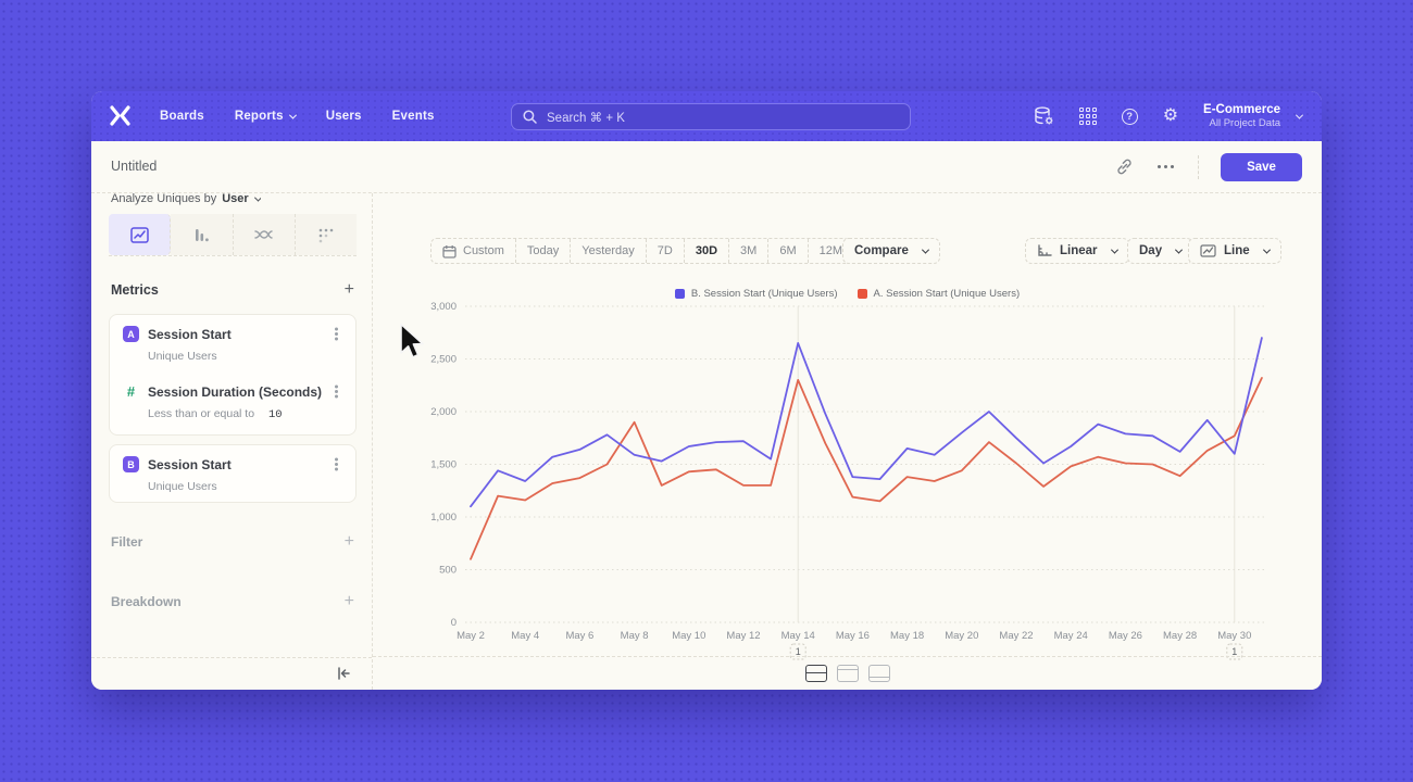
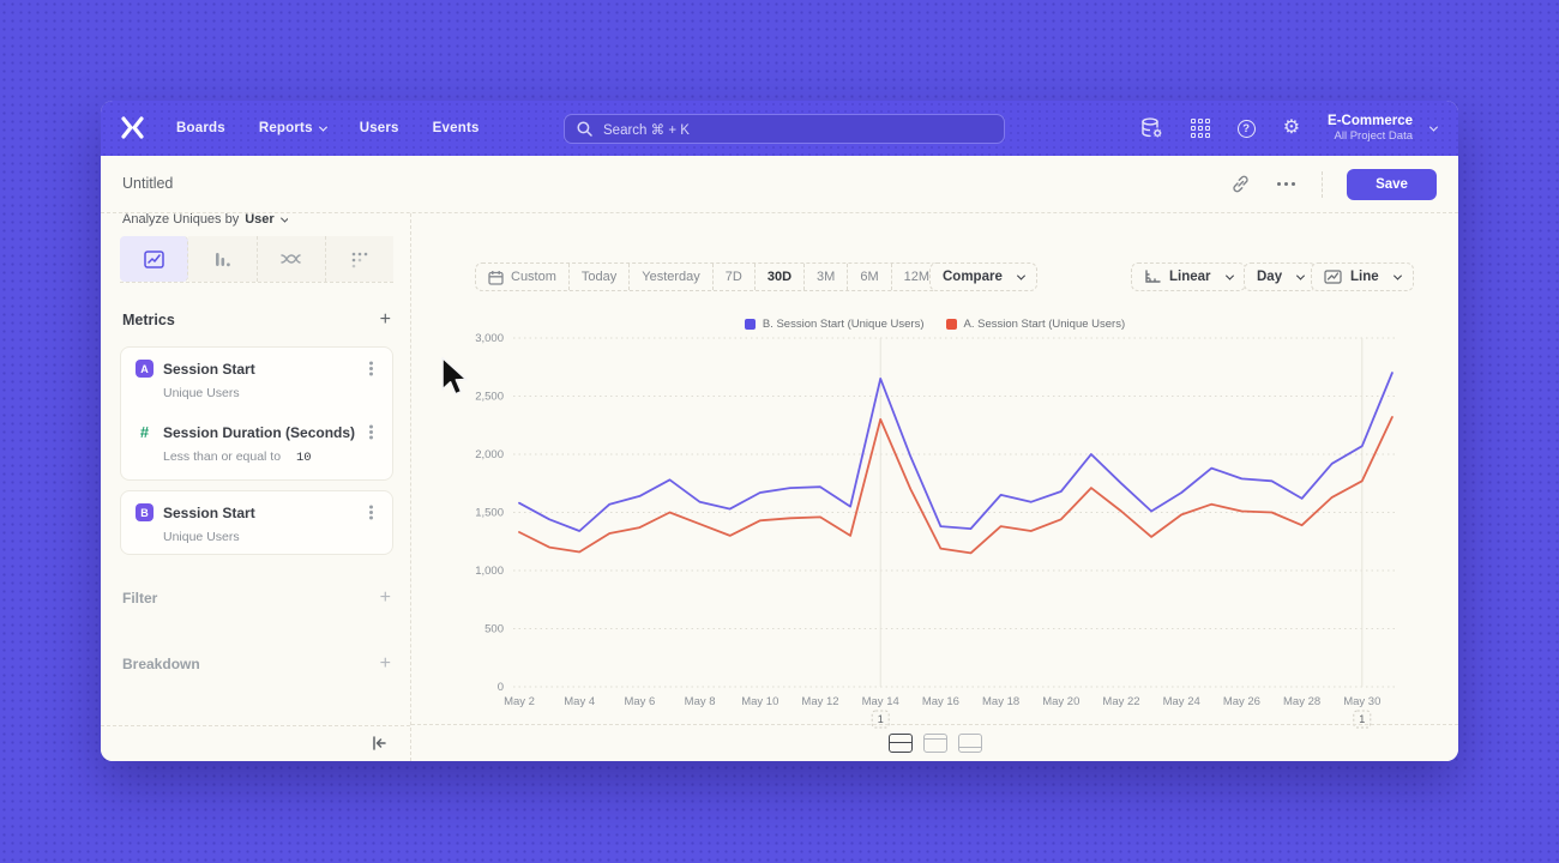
B. Session Start (Unique Users)/May 2: 1100 -> 1600
A. Session Start (Unique Users)/May 2: 600 -> 1300
A. Session Start (Unique Users)/May 8: 1900 -> 1400
A. Session Start (Unique Users)/May 12: 1300 -> 1500
B. Session Start (Unique Users)/May 20: 1800 -> 1700
B. Session Start (Unique Users)/May 30: 1600 -> 2100
